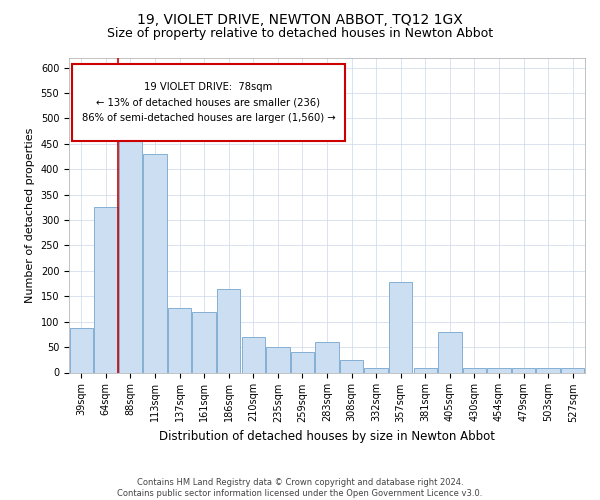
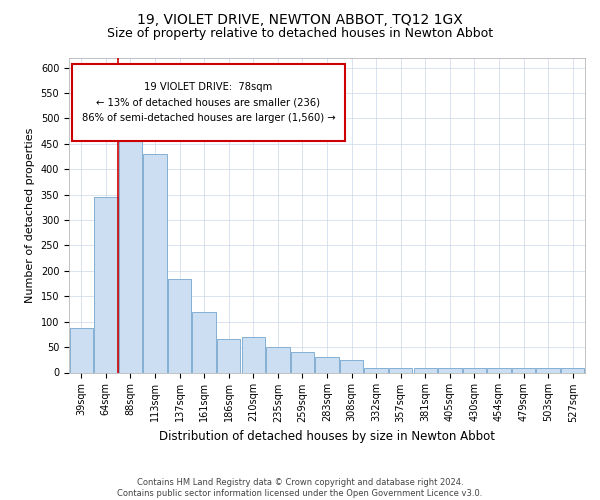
64sqm: 326 -> 345
137sqm: 126 -> 185
186sqm: 164 -> 65
283sqm: 60 -> 30
357sqm: 178 -> 8
405sqm: 80 -> 8
